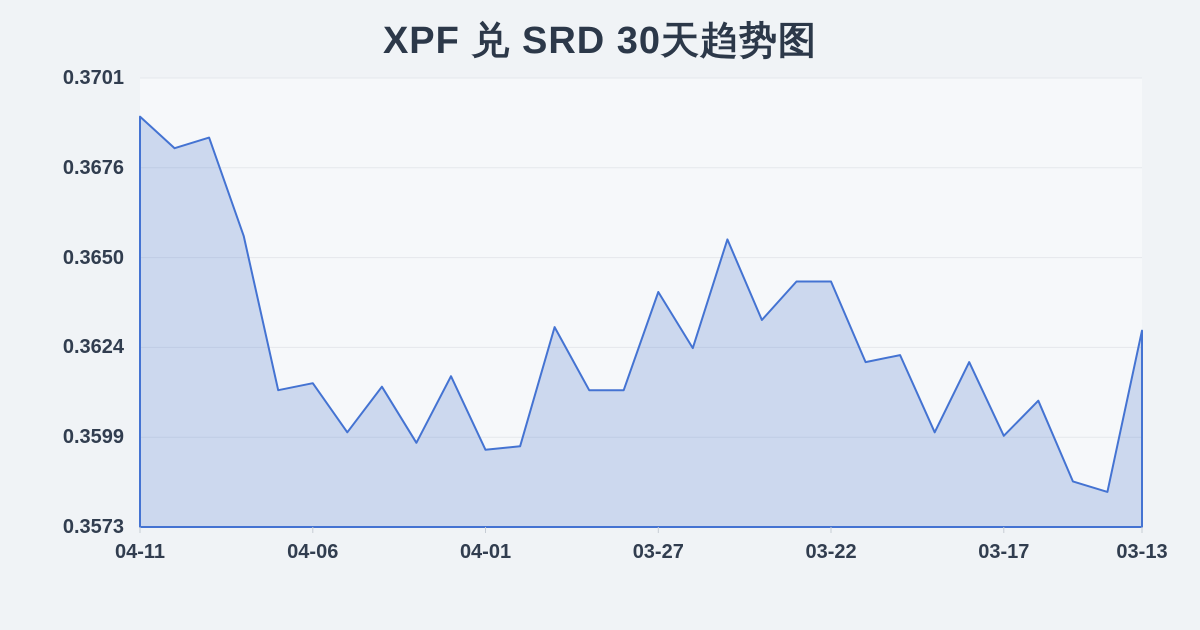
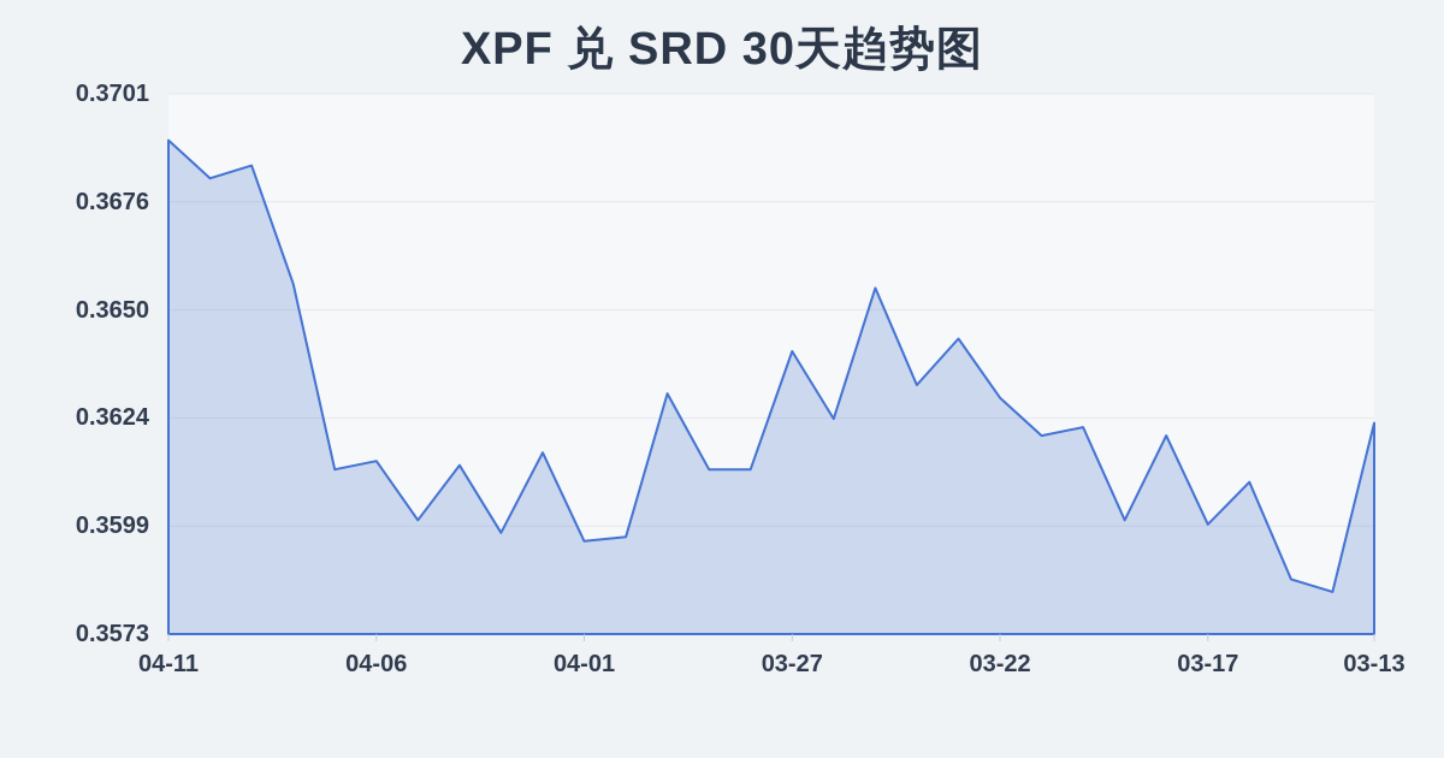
03-22: 0.3643 -> 0.3629
03-13: 0.3629 -> 0.3623
